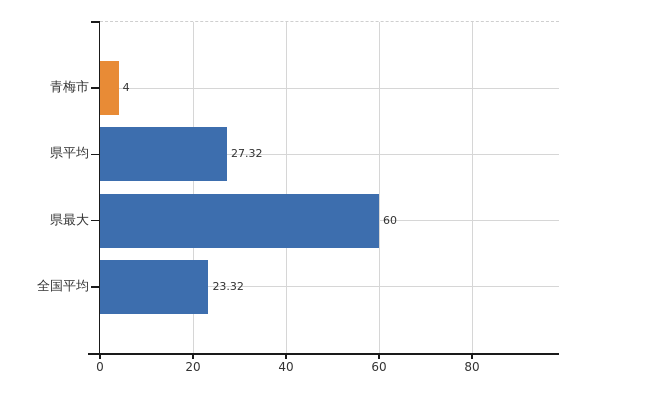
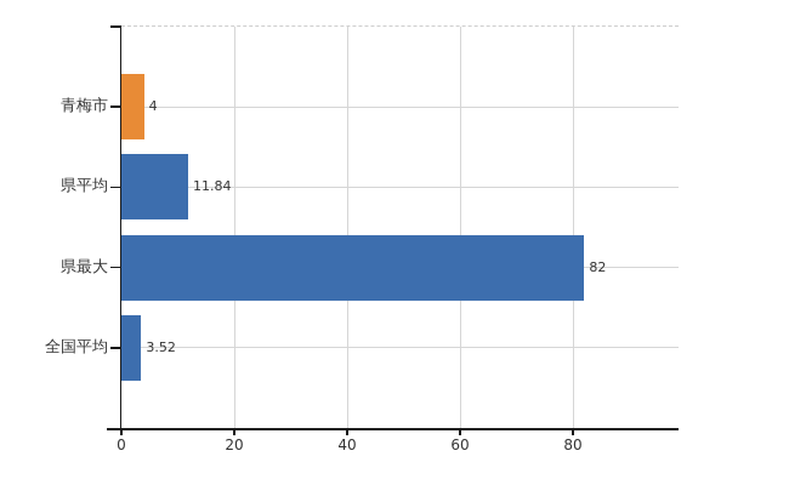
県平均: 27.32 -> 11.84
県最大: 60 -> 82
全国平均: 23.32 -> 3.52
